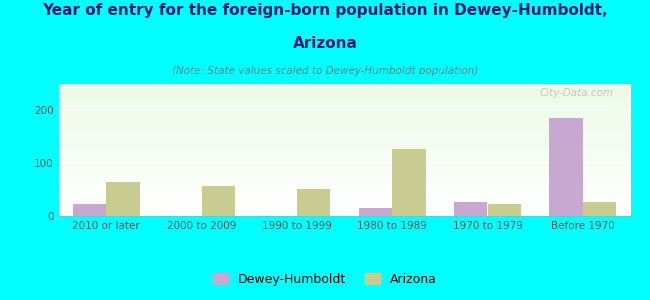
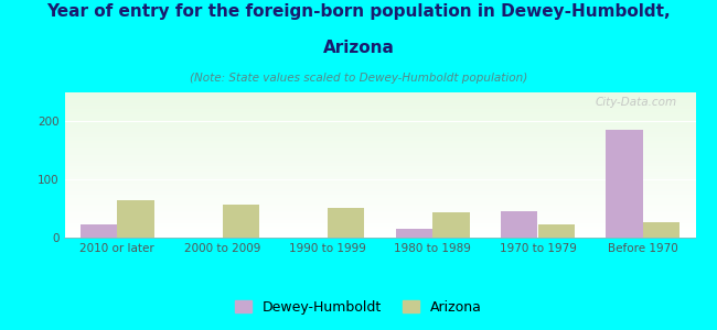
Arizona/1980 to 1989: 126 -> 43
Dewey-Humboldt/1970 to 1979: 26 -> 45
